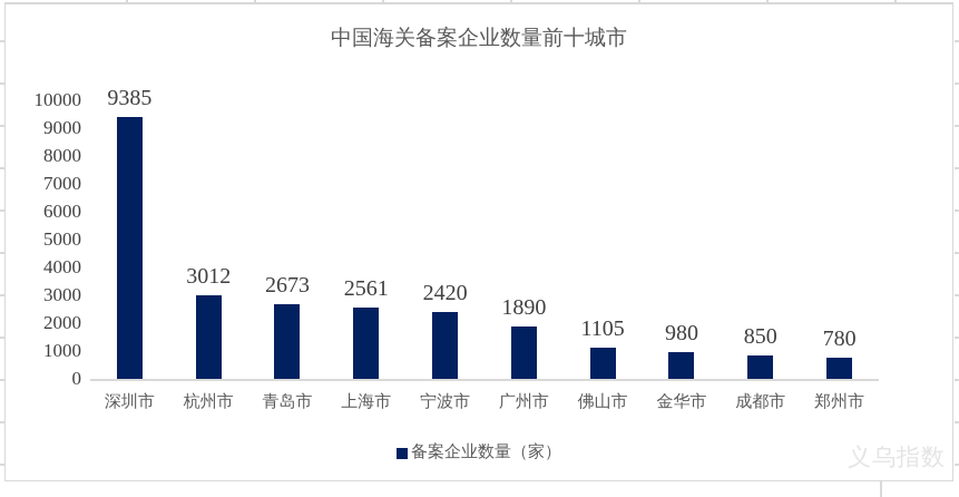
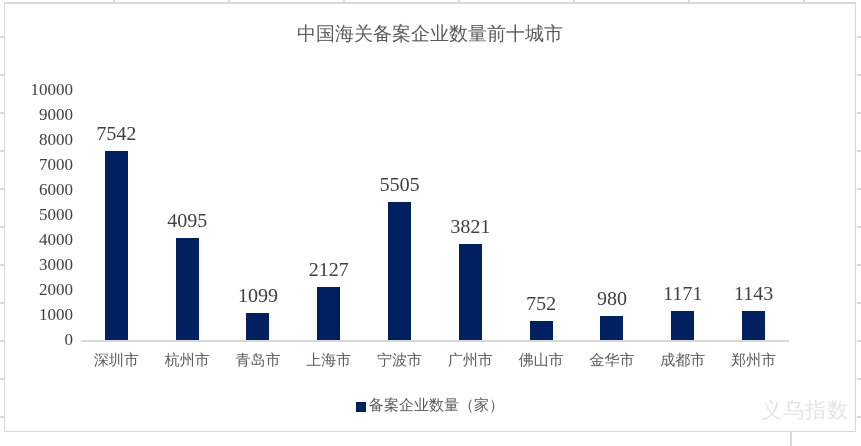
深圳市: 9385 -> 7542
杭州市: 3012 -> 4095
青岛市: 2673 -> 1099
上海市: 2561 -> 2127
宁波市: 2420 -> 5505
广州市: 1890 -> 3821
佛山市: 1105 -> 752
成都市: 850 -> 1171
郑州市: 780 -> 1143
